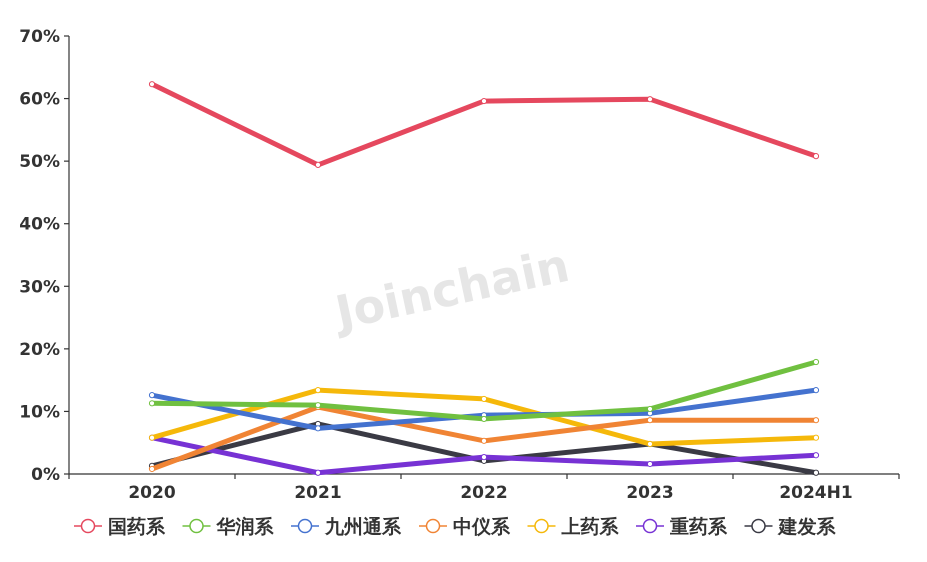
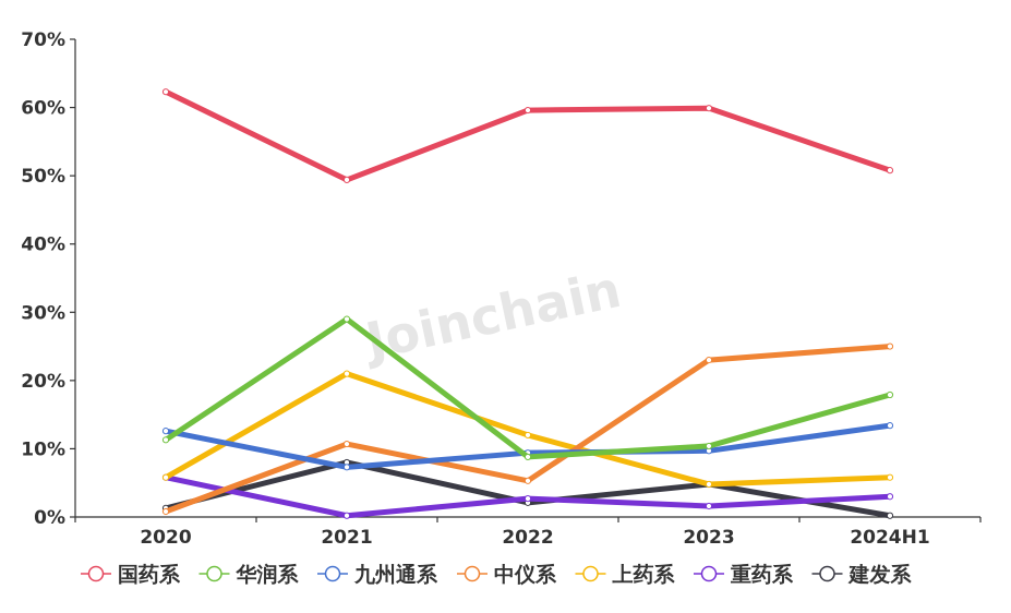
华润系/2021: 11% -> 29%
上药系/2021: 13% -> 21%
中仪系/2023: 9% -> 23%
中仪系/2024H1: 9% -> 25%
